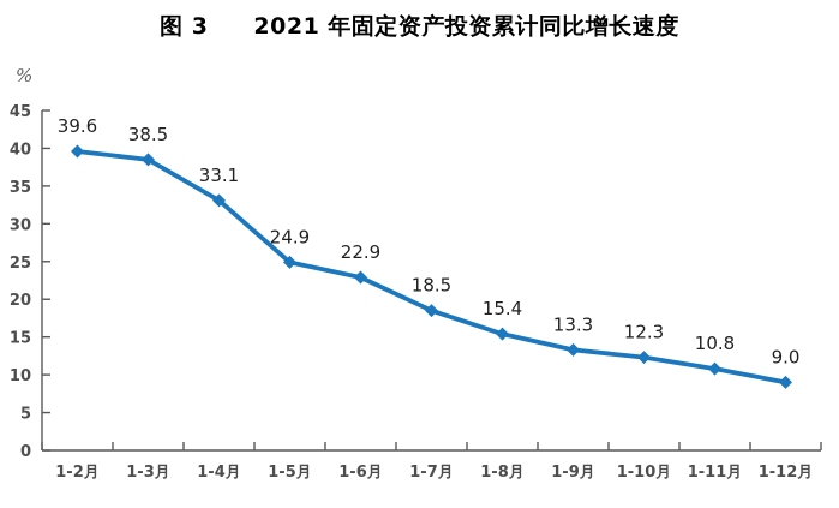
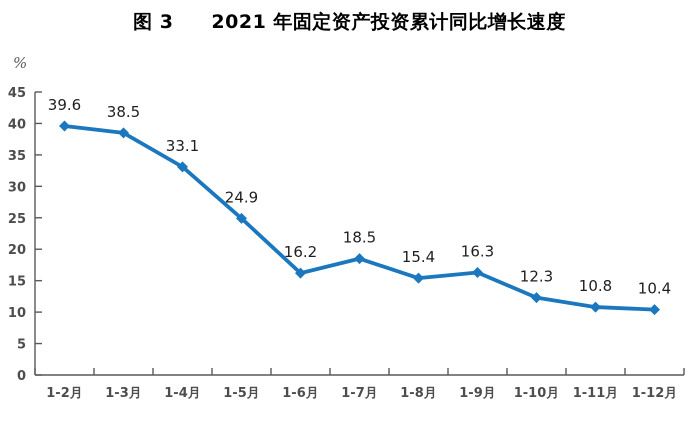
1-6月: 22.9 -> 16.2
1-9月: 13.3 -> 16.3
1-12月: 9.0 -> 10.4
